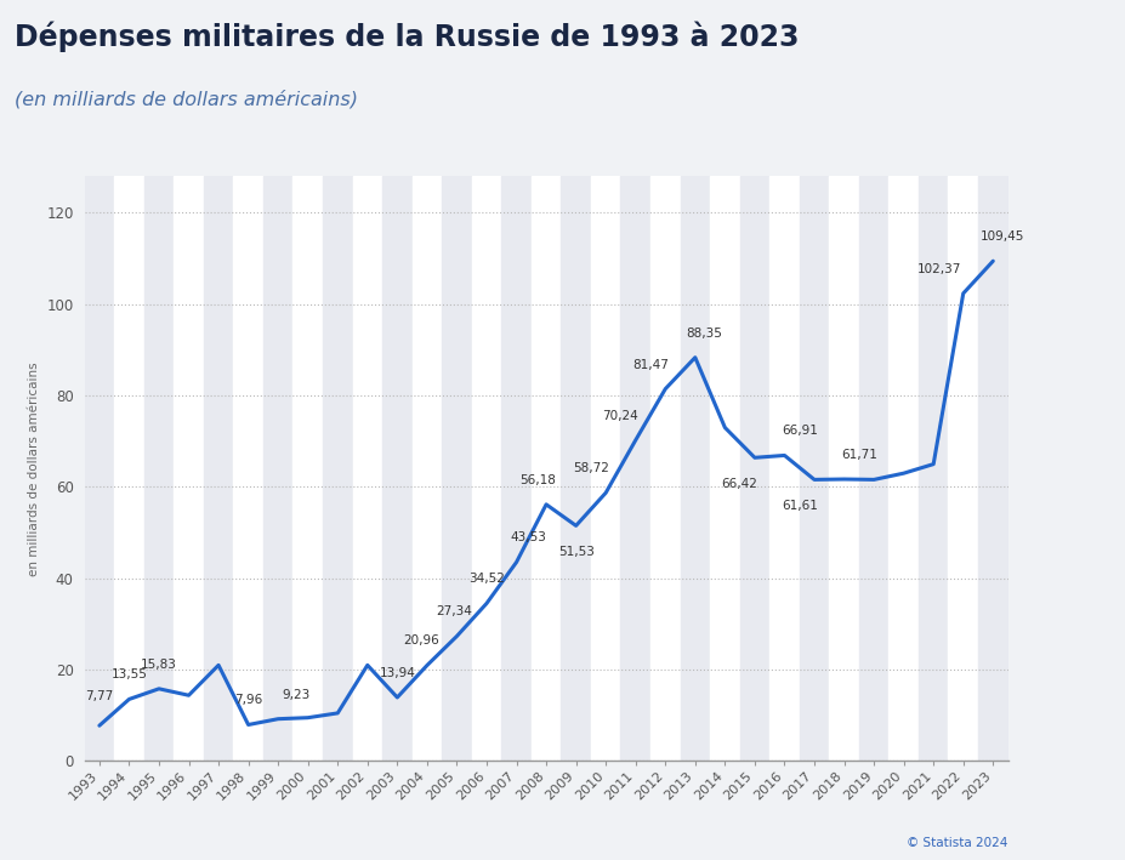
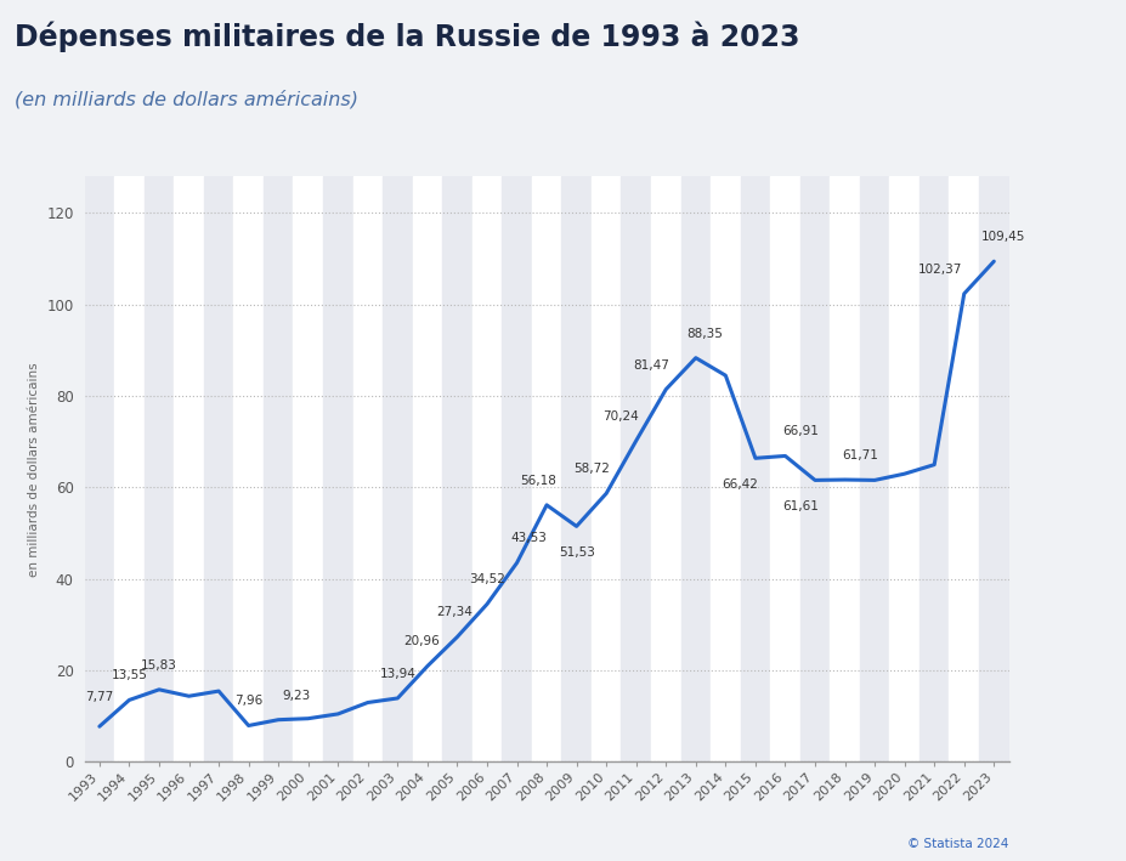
1997: 21.0 -> 15.5
2002: 21.0 -> 13.0
2014: 73.0 -> 84.5
